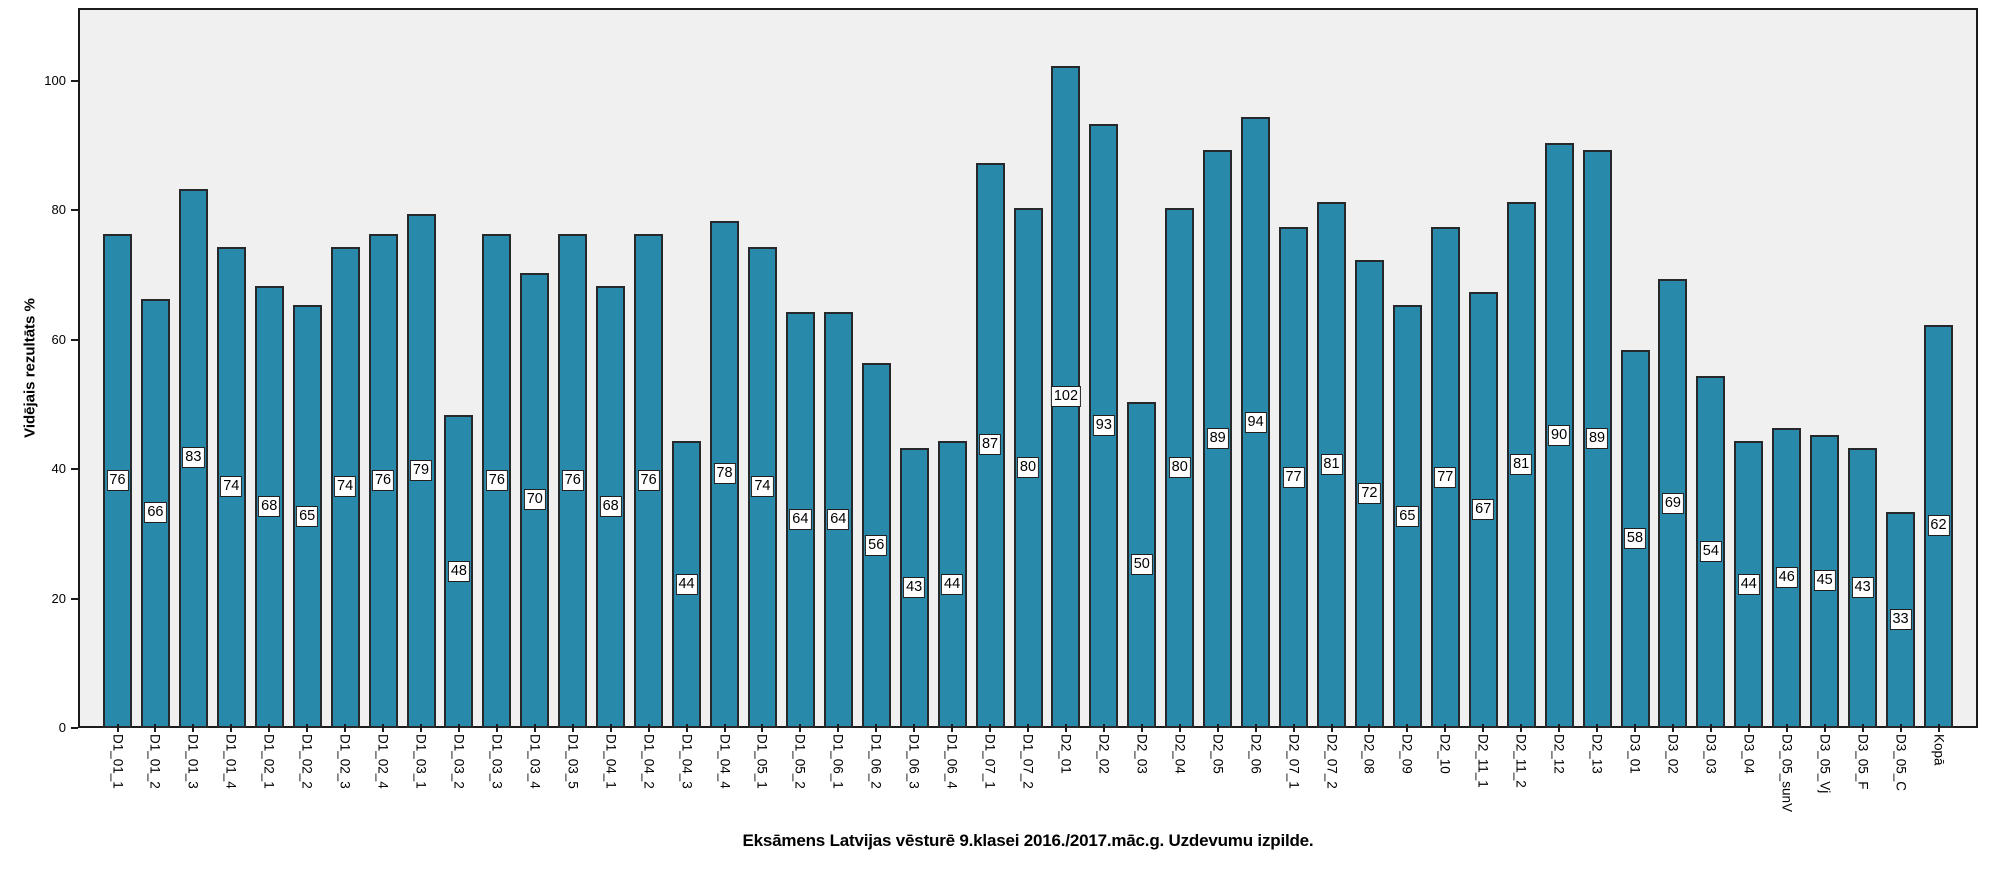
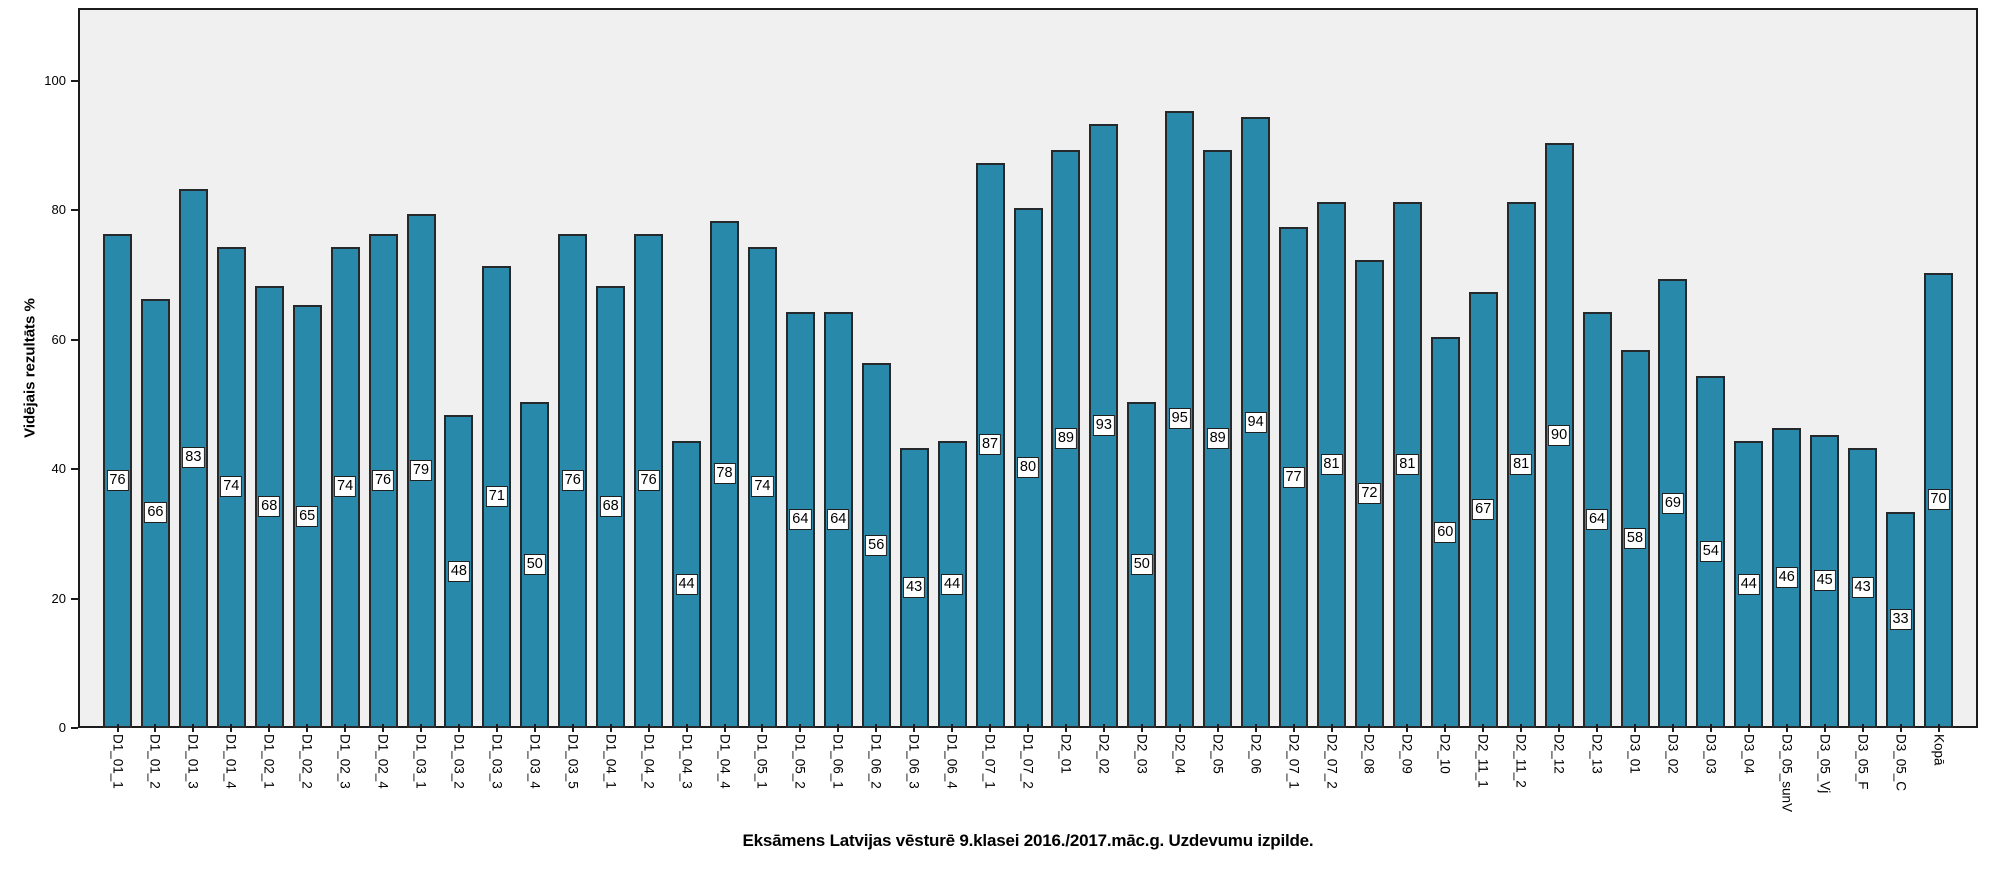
D1_03_3: 76 -> 71
D1_03_4: 70 -> 50
D2_01: 102 -> 89
D2_04: 80 -> 95
D2_09: 65 -> 81
D2_10: 77 -> 60
D2_13: 89 -> 64
Kopā: 62 -> 70
